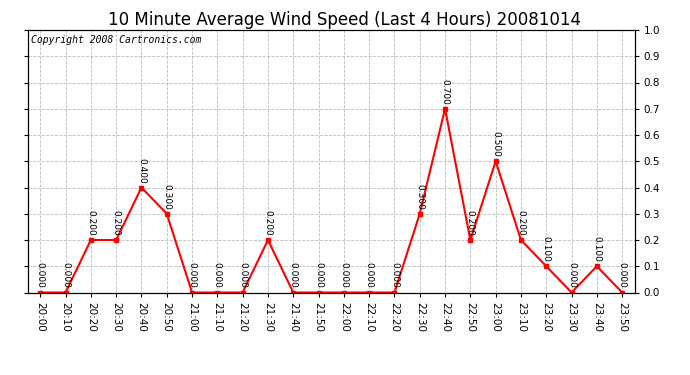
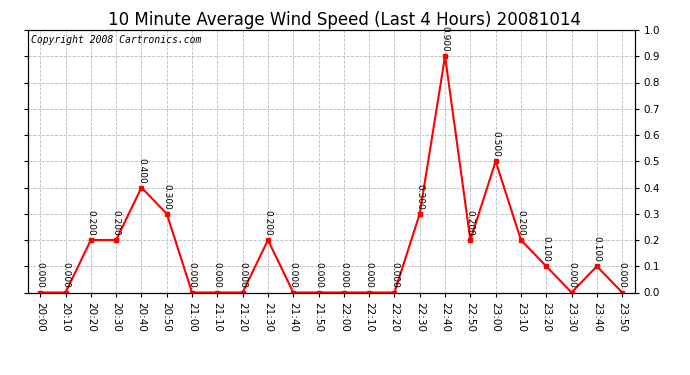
22:40: 0.700 -> 0.900
